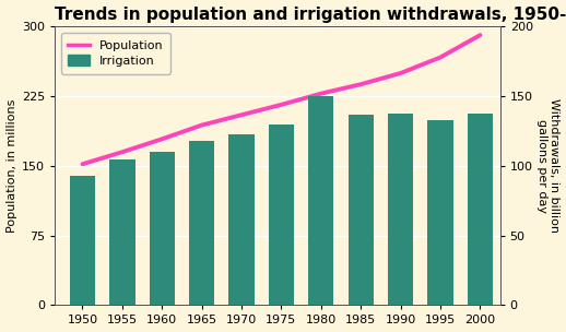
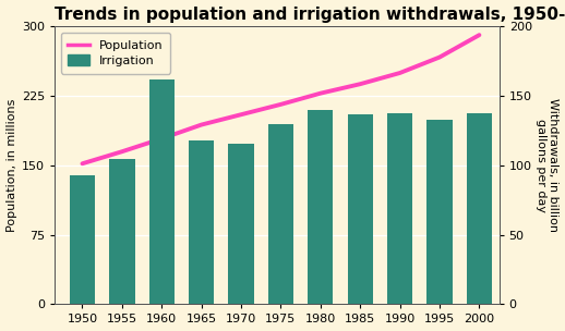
Irrigation/1960: 110 -> 162
Irrigation/1970: 123 -> 116
Irrigation/1980: 150 -> 140
